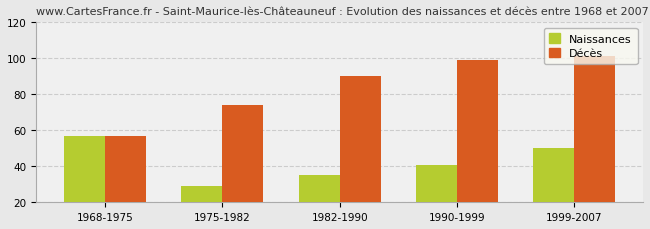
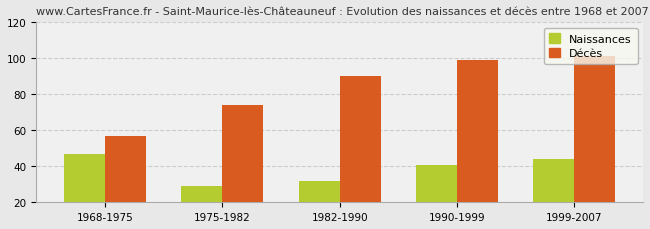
Naissances/1968-1975: 57 -> 47
Naissances/1982-1990: 35 -> 32
Naissances/1999-2007: 50 -> 44
